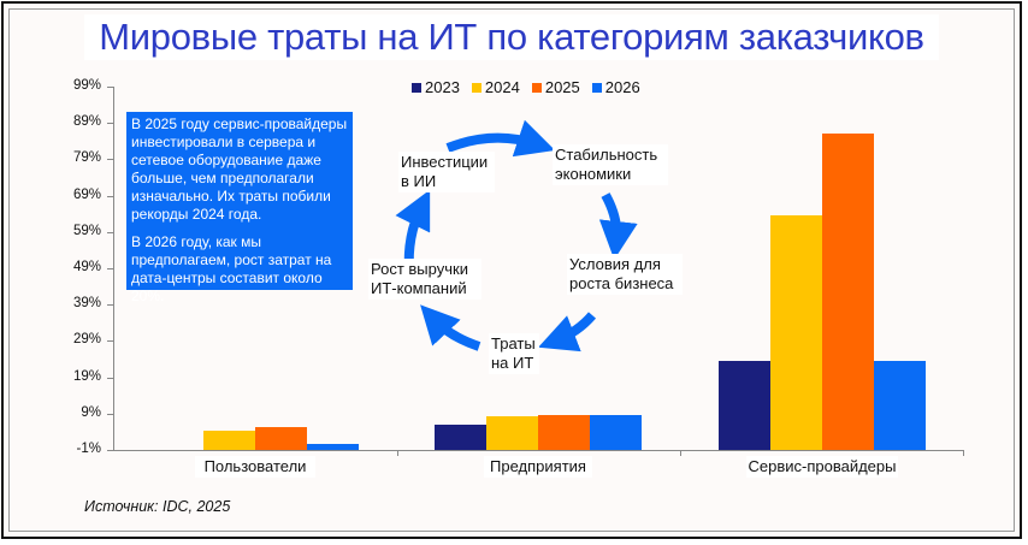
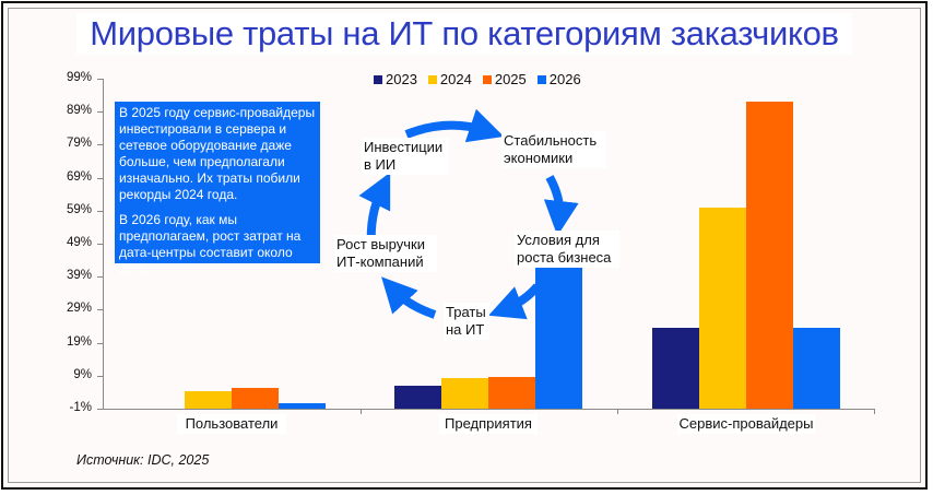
2026/Предприятия: 9% -> 42%
2024/Сервис-провайдеры: 64% -> 60%
2025/Сервис-провайдеры: 86% -> 92%
